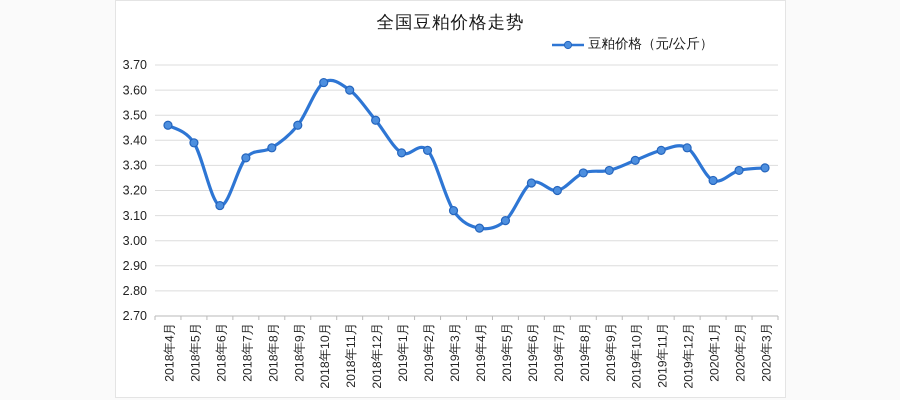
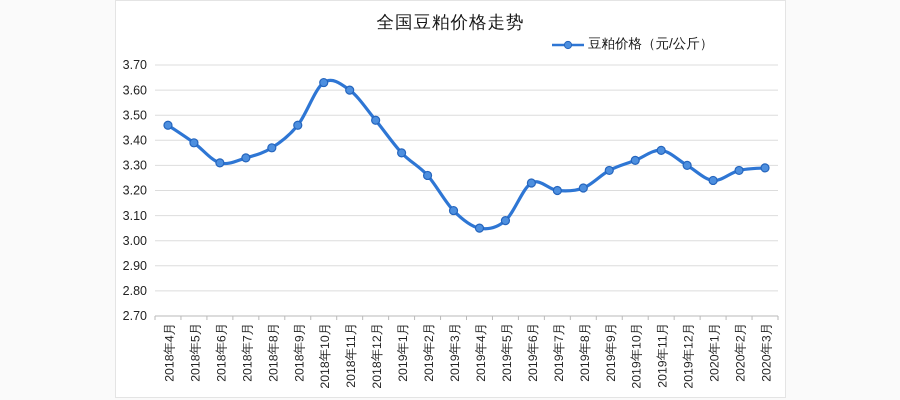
2018年6月: 3.14 -> 3.31
2019年2月: 3.36 -> 3.26
2019年8月: 3.27 -> 3.21
2019年12月: 3.37 -> 3.30
